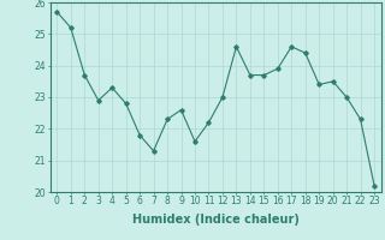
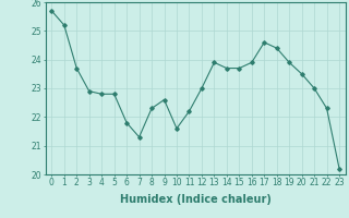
4: 23.3 -> 22.8
13: 24.6 -> 23.9
19: 23.4 -> 23.9
